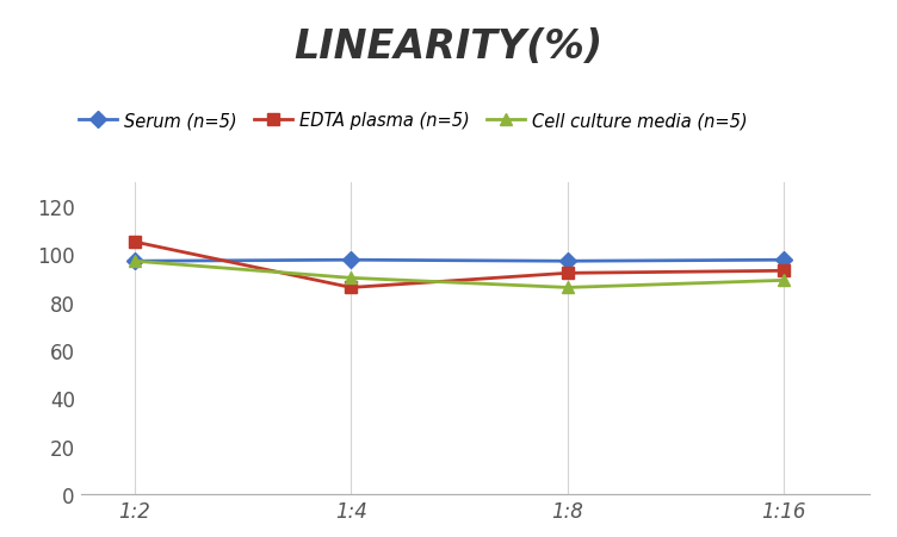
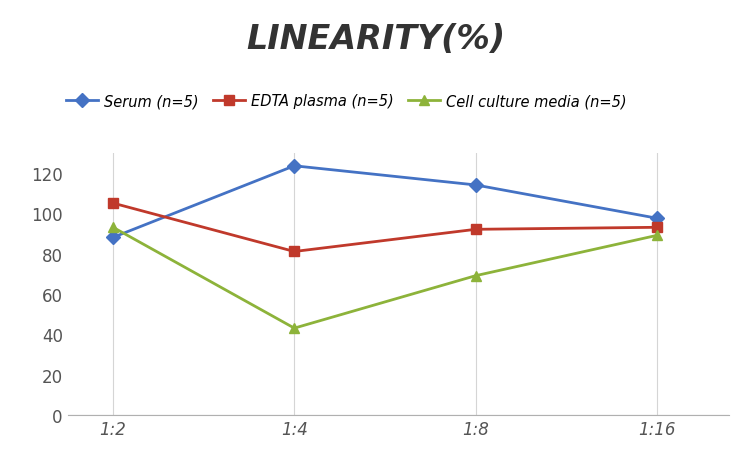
Serum (n=5)/1:2: 97.0 -> 88.0
Cell culture media (n=5)/1:2: 97 -> 93
Serum (n=5)/1:4: 97.5 -> 123.5
EDTA plasma (n=5)/1:4: 86 -> 81
Cell culture media (n=5)/1:4: 90 -> 43
Serum (n=5)/1:8: 97.0 -> 114.0
Cell culture media (n=5)/1:8: 86 -> 69
